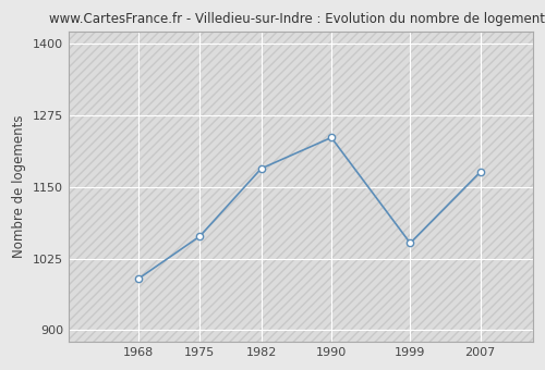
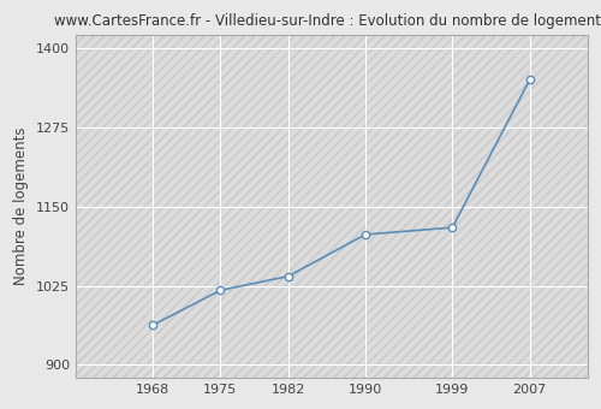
1968: 990 -> 963
1975: 1064 -> 1018
1982: 1182 -> 1040
1990: 1236 -> 1106
1999: 1052 -> 1117
2007: 1176 -> 1350
